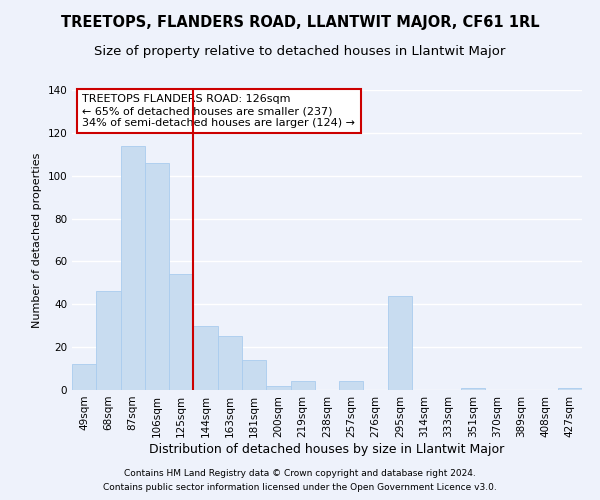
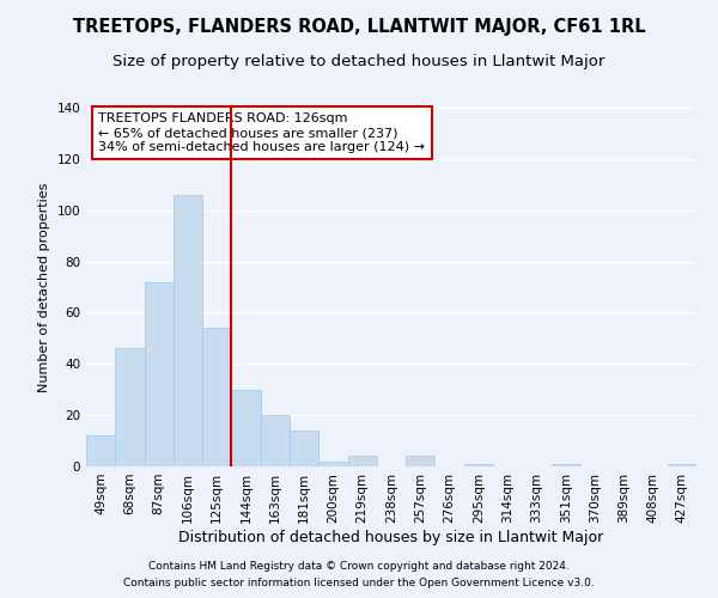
87sqm: 114 -> 72
163sqm: 25 -> 20
295sqm: 44 -> 1
